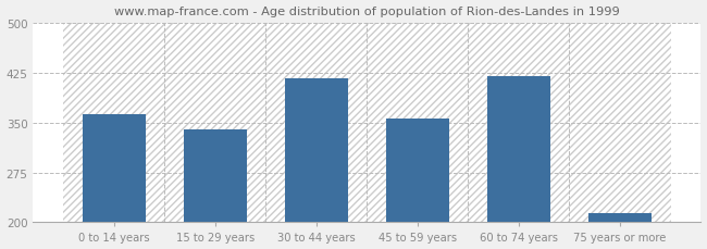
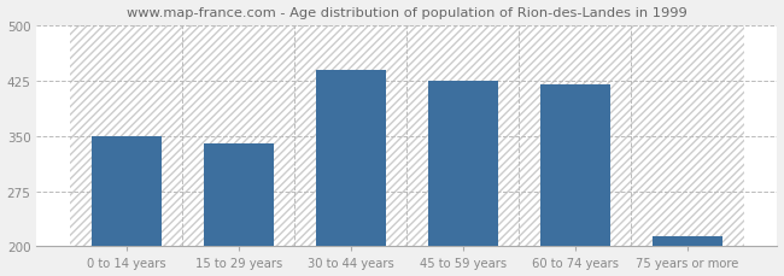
0 to 14 years: 362 -> 350
30 to 44 years: 416 -> 440
45 to 59 years: 356 -> 425
